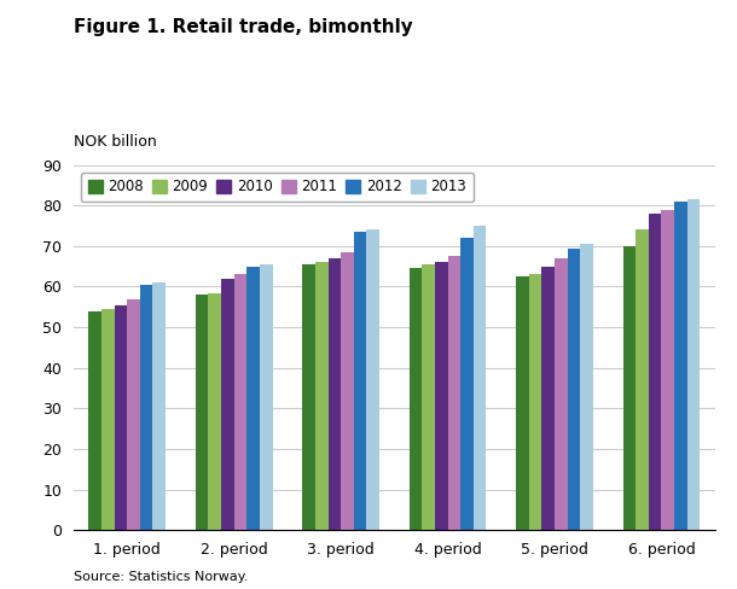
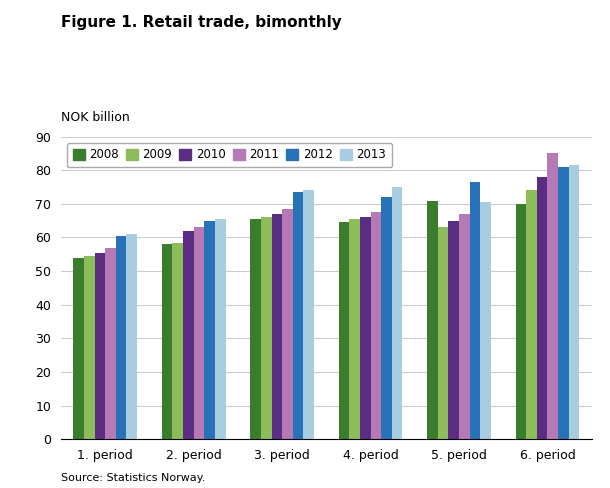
2008/5. period: 62.5 -> 71.0
2012/5. period: 69.5 -> 76.5
2011/6. period: 79.0 -> 85.0
